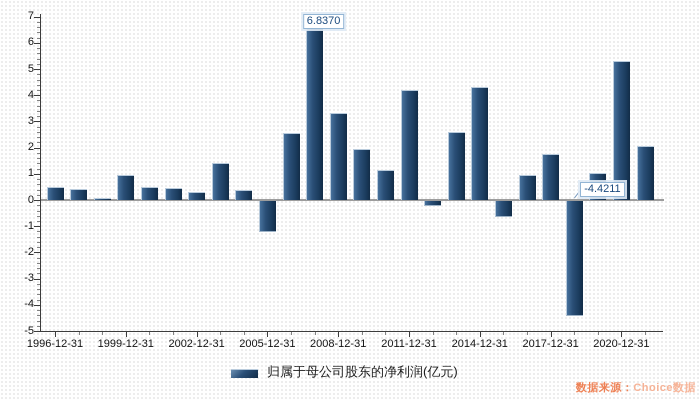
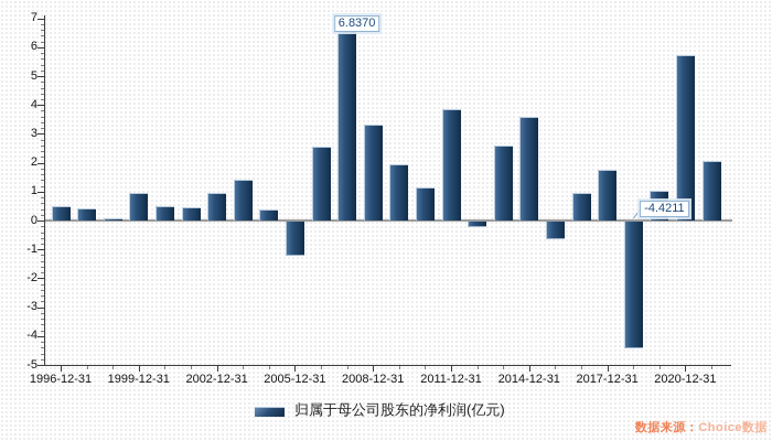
2002-12-31: 0.3 -> 0.9
2011-12-31: 4.2 -> 3.8
2014-12-31: 4.3 -> 3.6
2020-12-31: 5.3 -> 5.7
